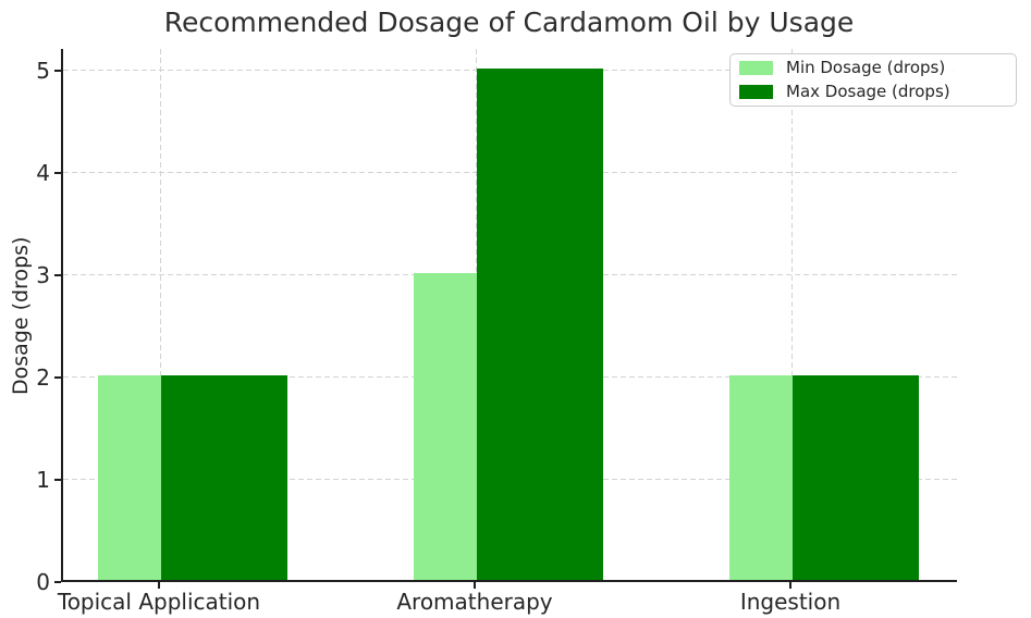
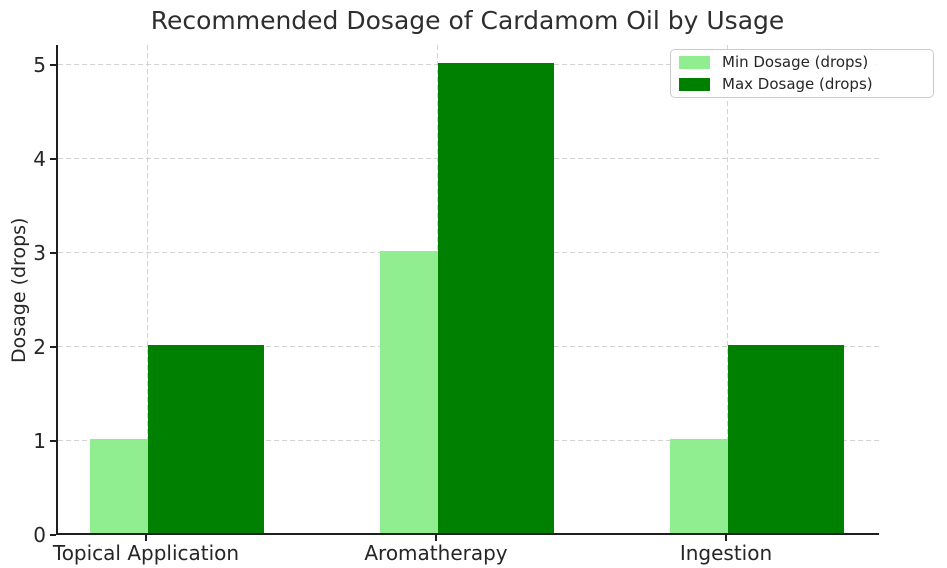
Min Dosage (drops)/Topical Application: 2 -> 1
Min Dosage (drops)/Ingestion: 2 -> 1
